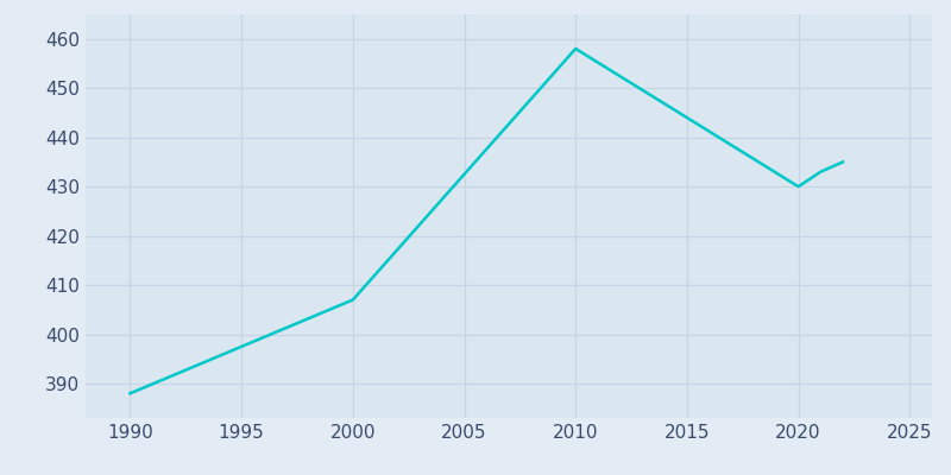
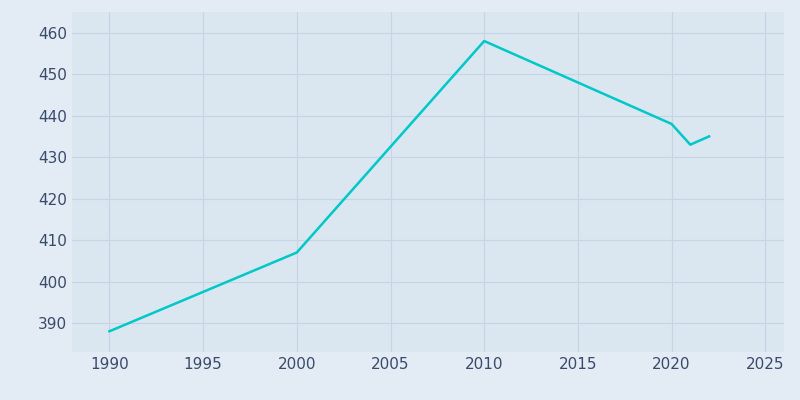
2020: 430 -> 438
